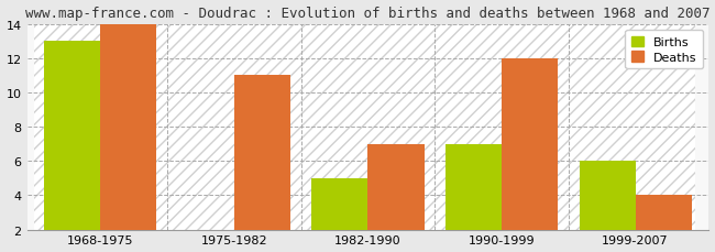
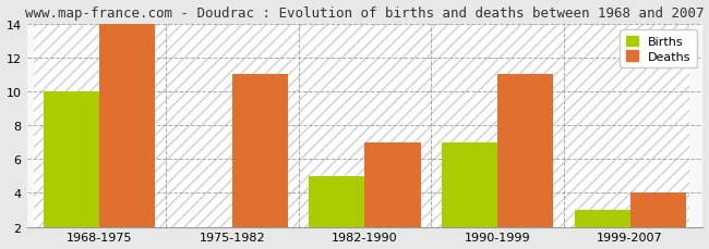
Births/1968-1975: 13 -> 10
Deaths/1990-1999: 12 -> 11
Births/1999-2007: 6 -> 3
